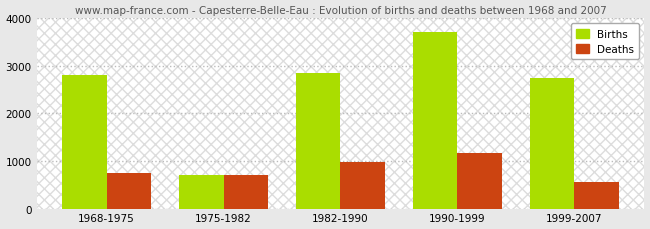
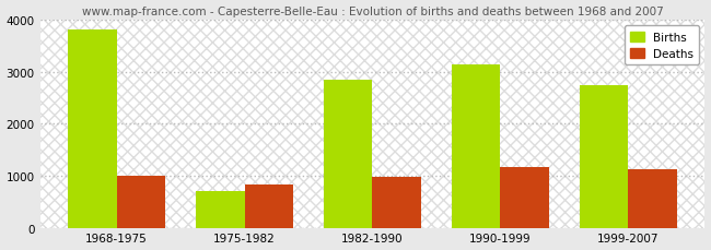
Births/1968-1975: 2800 -> 3820
Deaths/1968-1975: 750 -> 1000
Deaths/1975-1982: 700 -> 840
Births/1990-1999: 3700 -> 3150
Deaths/1999-2007: 550 -> 1120
